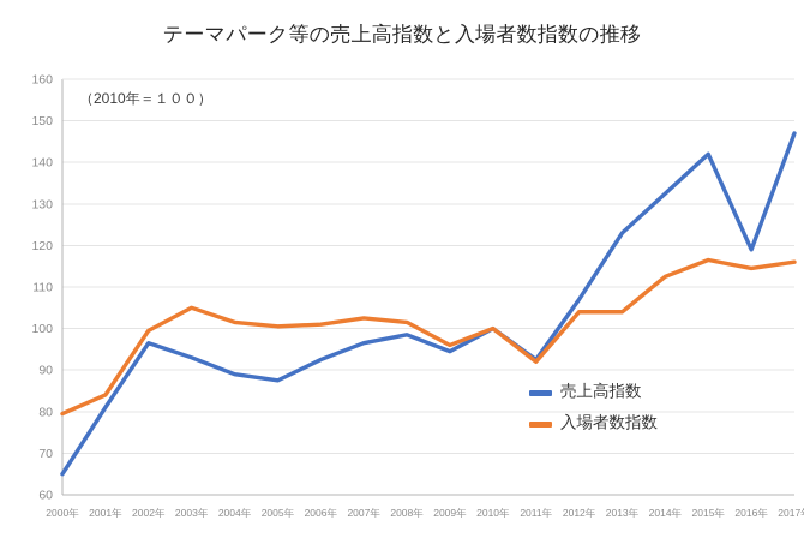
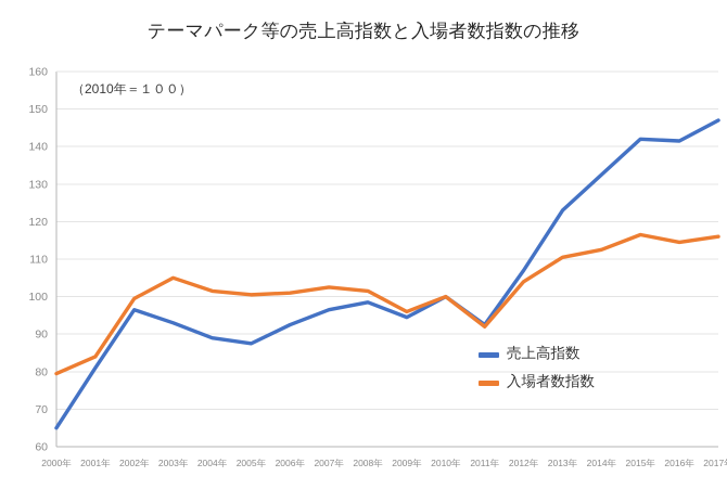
入場者数指数/2013年: 104 -> 110
売上高指数/2016年: 119 -> 142
